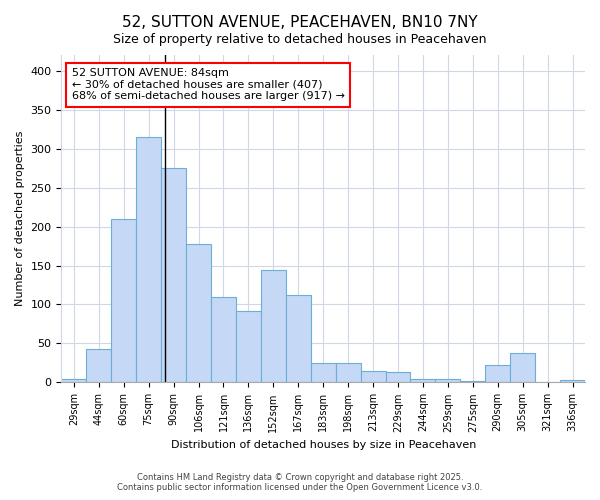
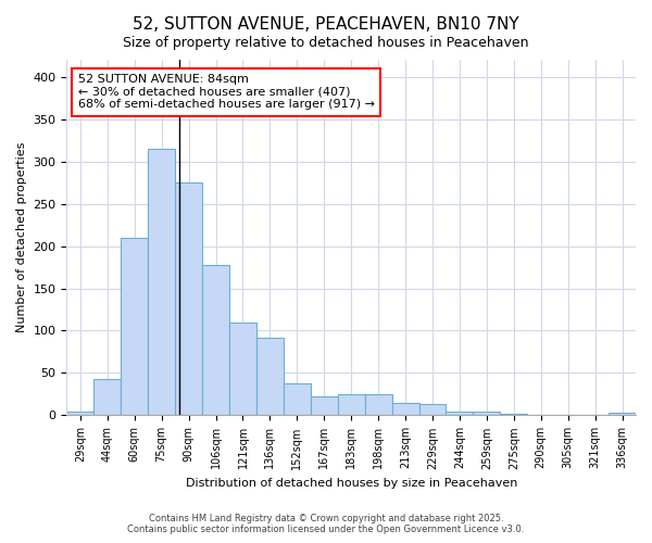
152sqm: 144 -> 38
167sqm: 112 -> 22
290sqm: 22 -> 1
305sqm: 38 -> 1
